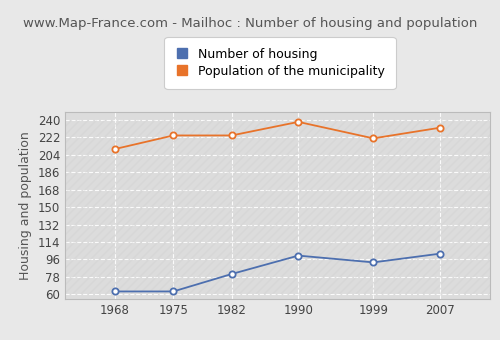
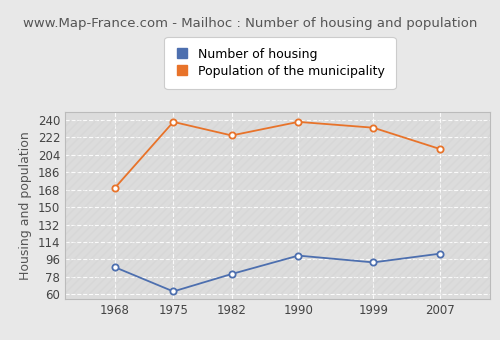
Number of housing/1968: 63 -> 88
Population of the municipality/1968: 210 -> 170
Population of the municipality/1975: 224 -> 238
Population of the municipality/1999: 221 -> 232
Population of the municipality/2007: 232 -> 210
